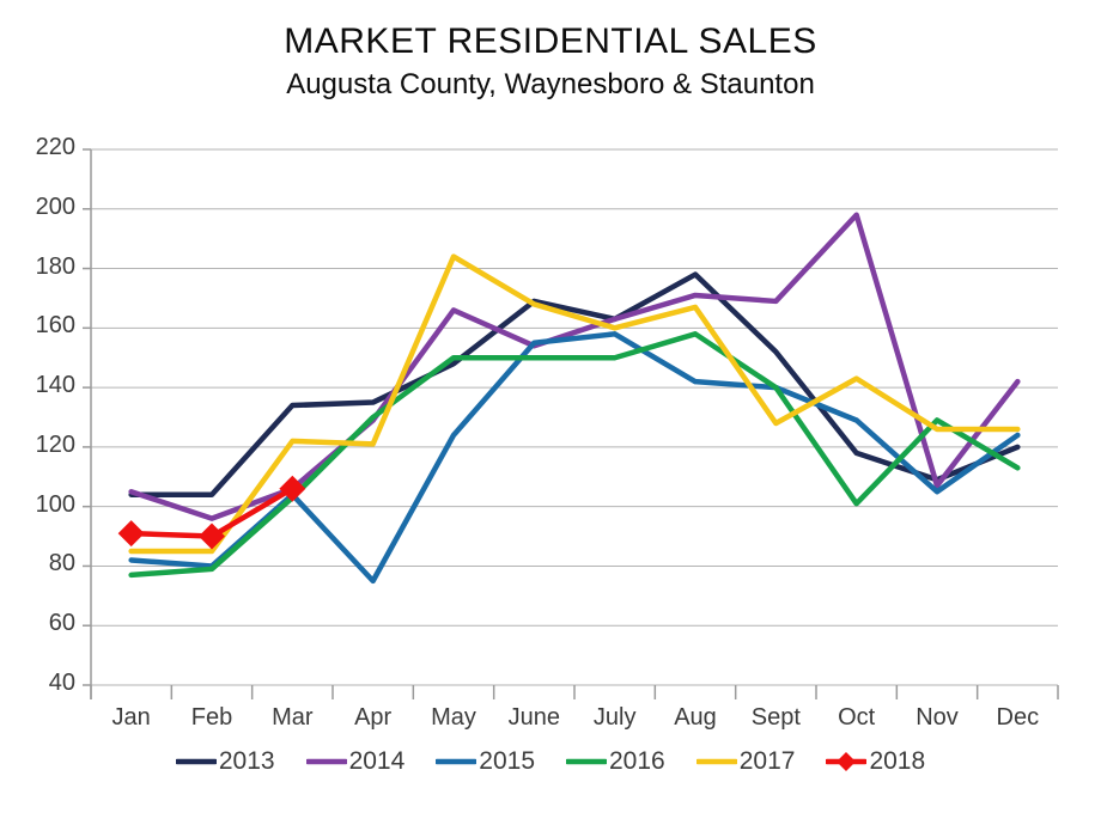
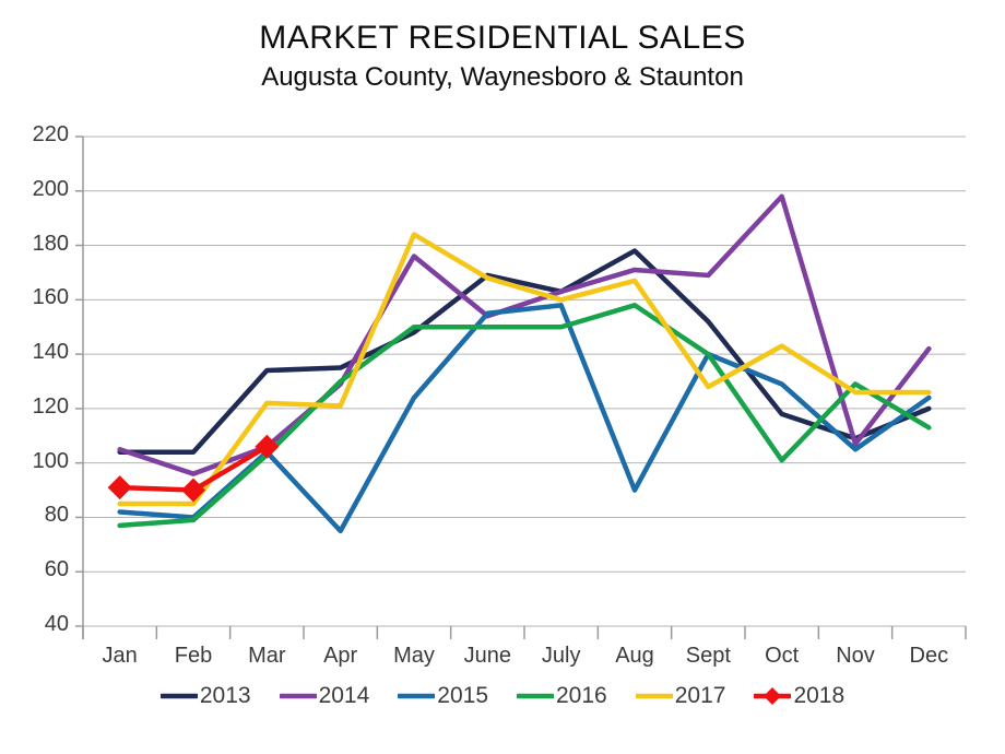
2014/May: 166 -> 176
2015/Aug: 142 -> 90
